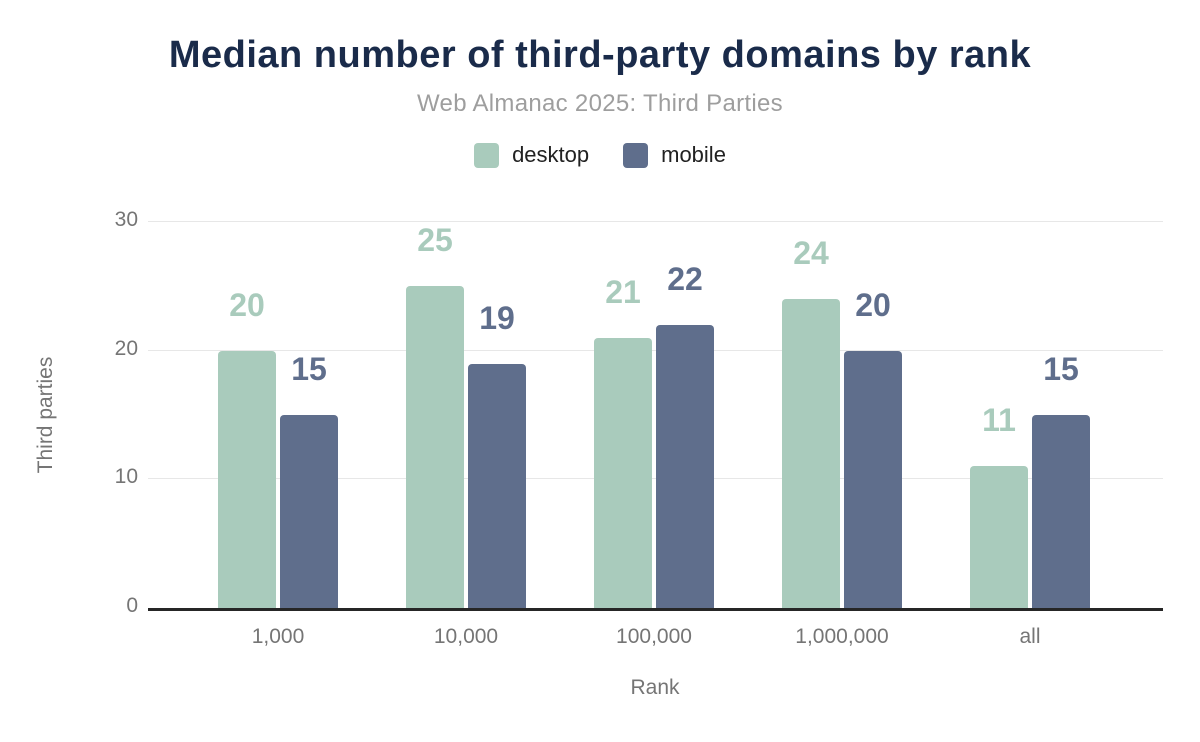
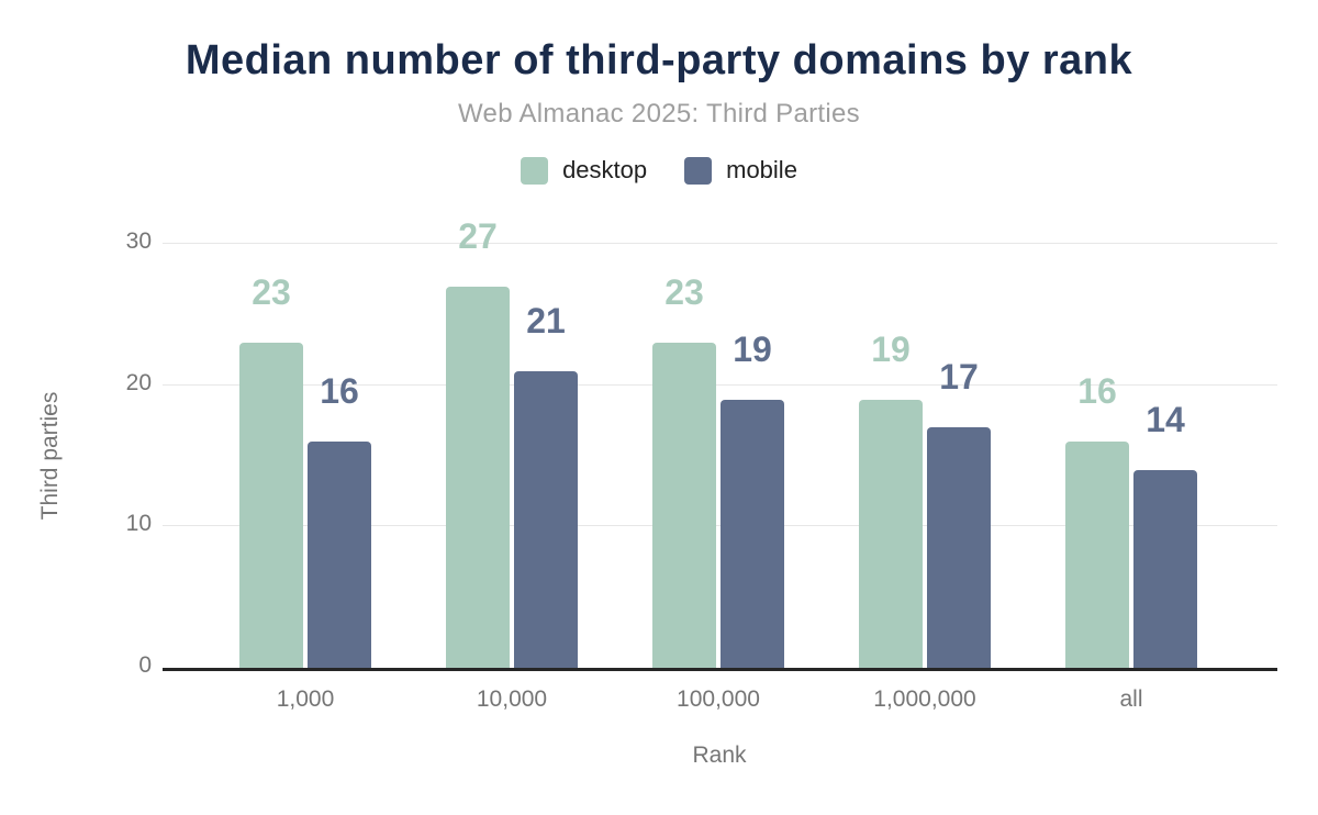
desktop/1,000: 20 -> 23
mobile/1,000: 15 -> 16
desktop/10,000: 25 -> 27
mobile/10,000: 19 -> 21
desktop/100,000: 21 -> 23
mobile/100,000: 22 -> 19
desktop/1,000,000: 24 -> 19
mobile/1,000,000: 20 -> 17
desktop/all: 11 -> 16
mobile/all: 15 -> 14
